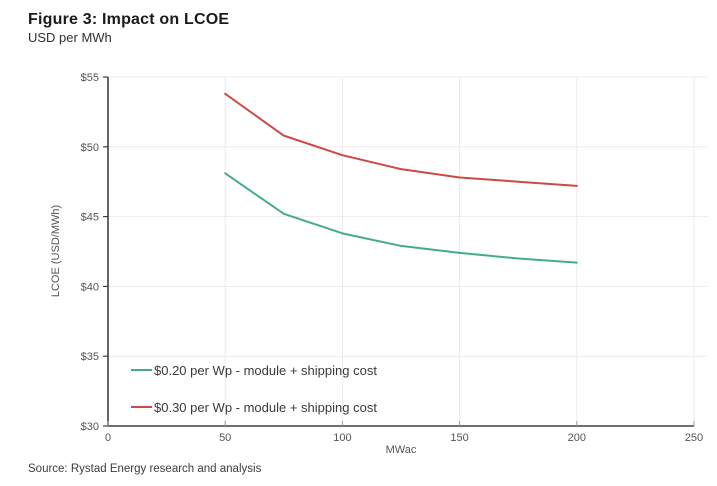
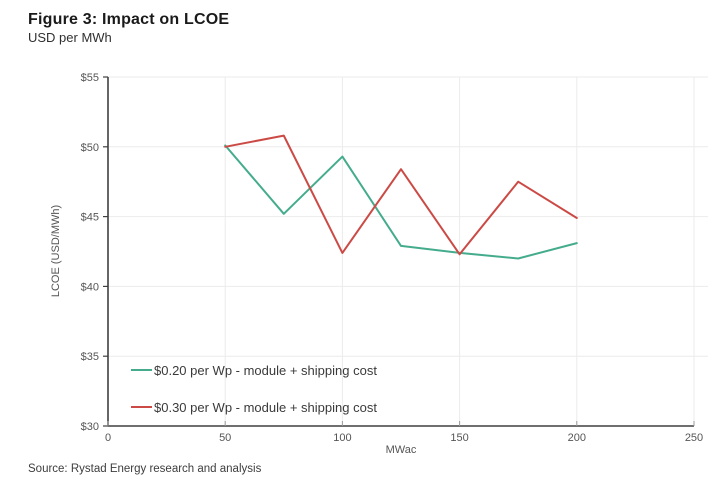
$0.20 per Wp - module + shipping cost/50: $48.1 -> $50.1
$0.30 per Wp - module + shipping cost/50: $53.8 -> $50.0
$0.20 per Wp - module + shipping cost/100: $43.8 -> $49.3
$0.30 per Wp - module + shipping cost/100: $49.4 -> $42.4
$0.30 per Wp - module + shipping cost/150: $47.8 -> $42.3
$0.20 per Wp - module + shipping cost/200: $41.7 -> $43.1
$0.30 per Wp - module + shipping cost/200: $47.2 -> $44.9
